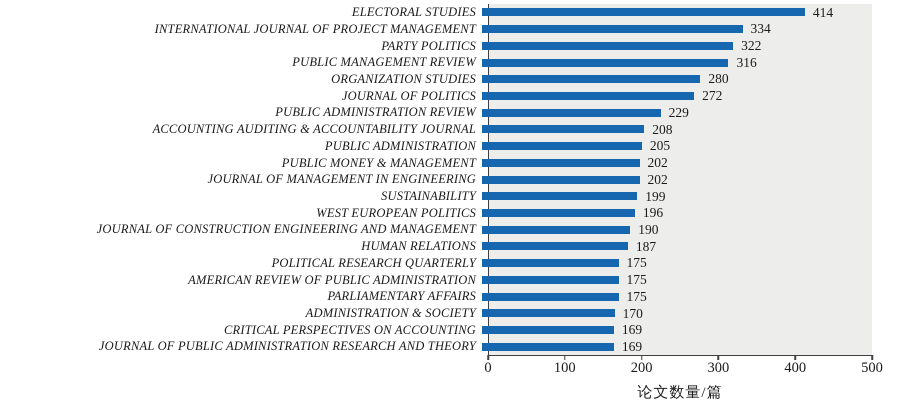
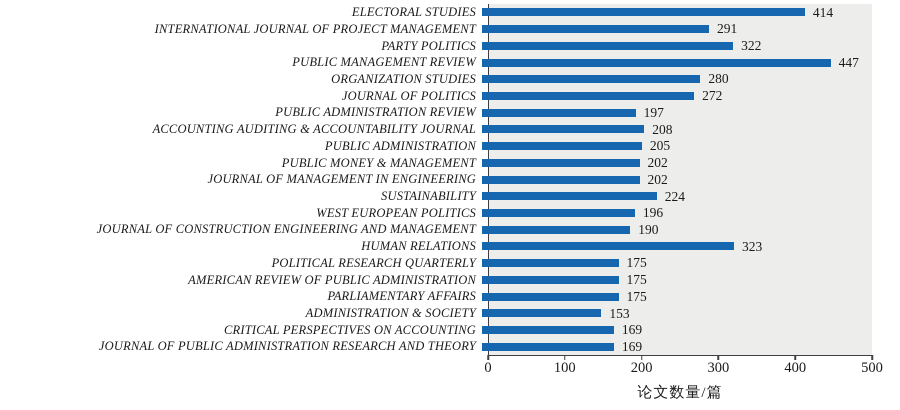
INTERNATIONAL JOURNAL OF PROJECT MANAGEMENT: 334 -> 291
PUBLIC MANAGEMENT REVIEW: 316 -> 447
PUBLIC ADMINISTRATION REVIEW: 229 -> 197
SUSTAINABILITY: 199 -> 224
HUMAN RELATIONS: 187 -> 323
ADMINISTRATION & SOCIETY: 170 -> 153
